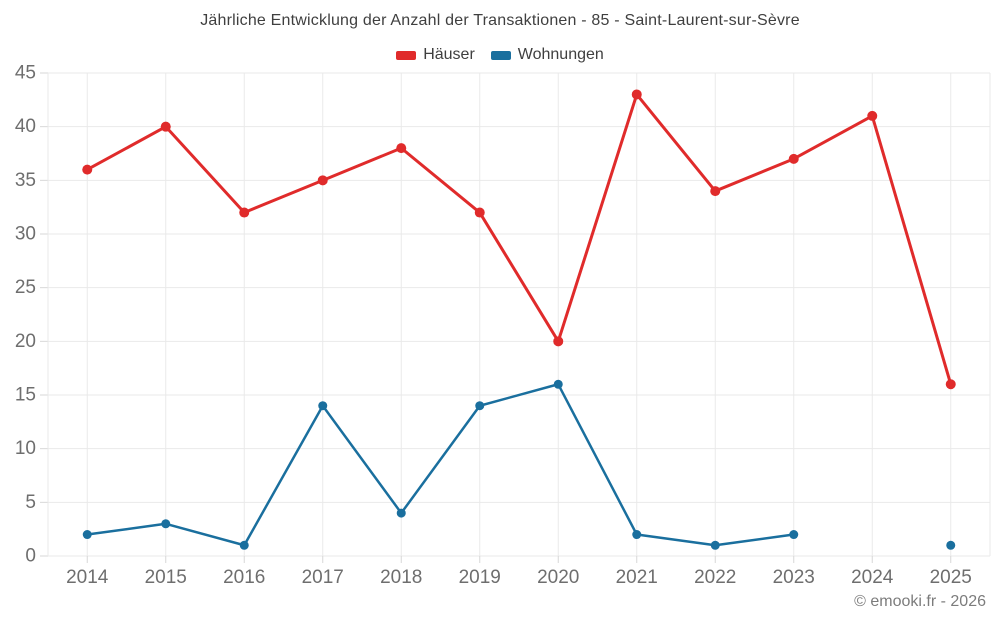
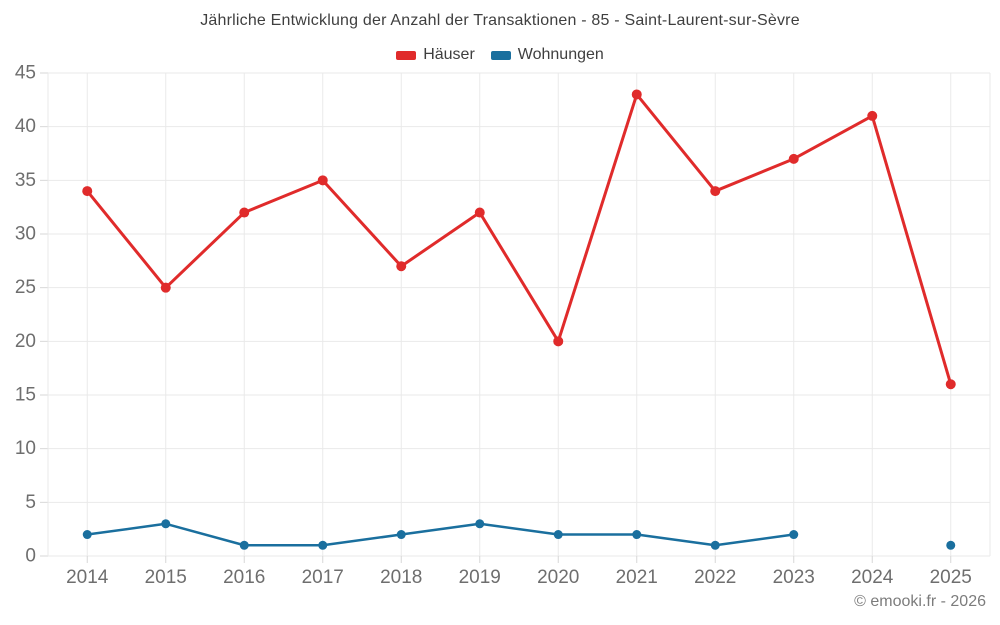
Häuser/2014: 36 -> 34
Häuser/2015: 40 -> 25
Wohnungen/2017: 14 -> 1
Häuser/2018: 38 -> 27
Wohnungen/2018: 4 -> 2
Wohnungen/2019: 14 -> 3
Wohnungen/2020: 16 -> 2
